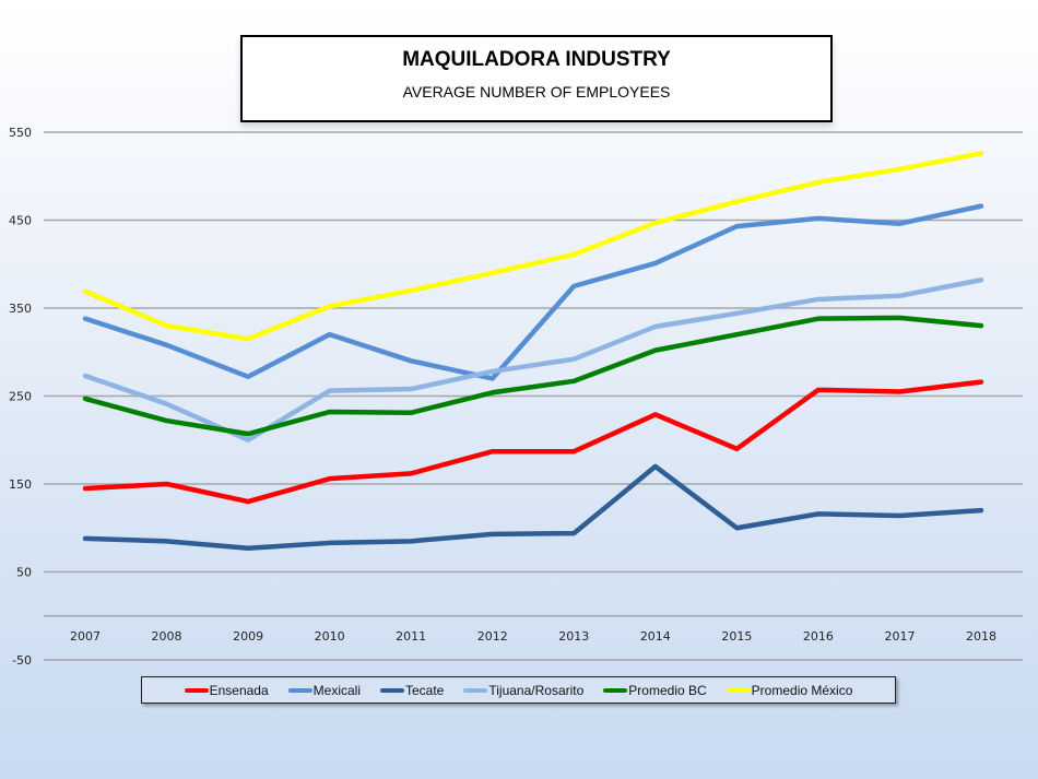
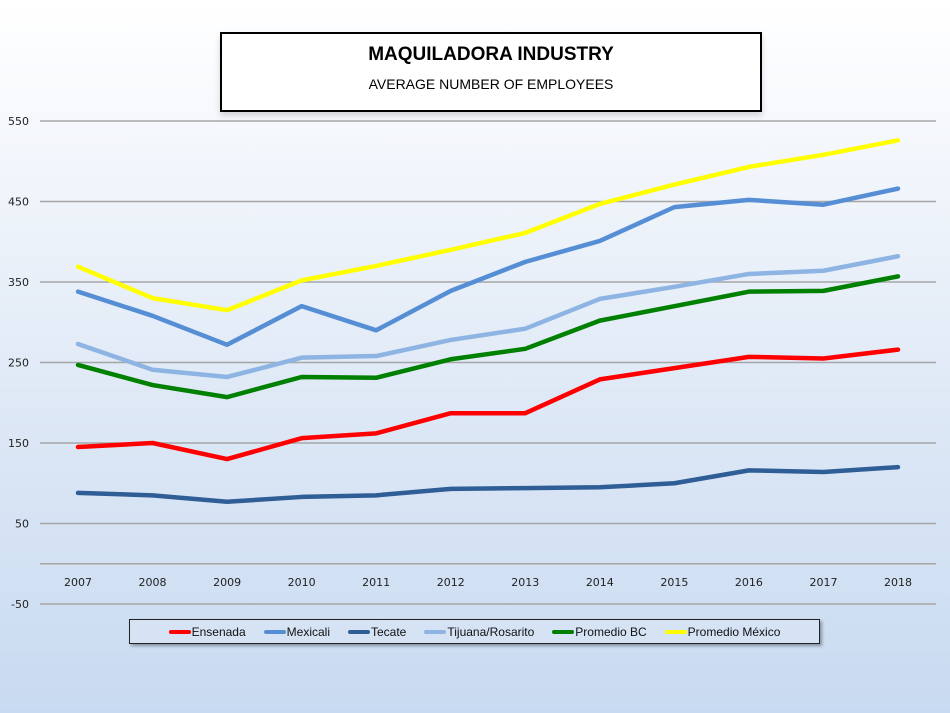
Tijuana/Rosarito/2009: 200 -> 230
Mexicali/2012: 270 -> 340
Tecate/2014: 170 -> 100
Ensenada/2015: 190 -> 240
Promedio BC/2018: 330 -> 360
